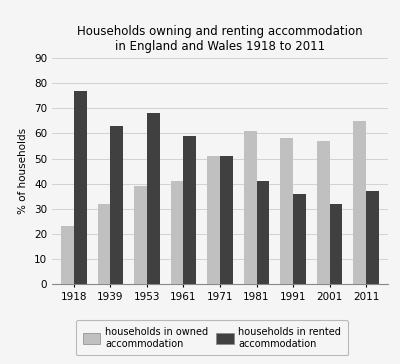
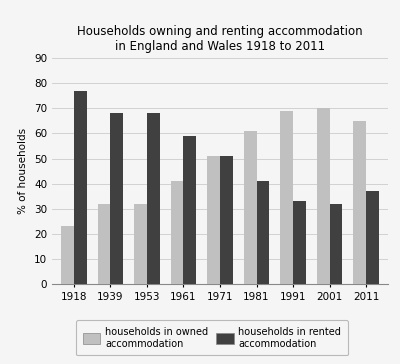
households in rented accommodation/1939: 63 -> 68
households in owned accommodation/1953: 39 -> 32
households in owned accommodation/1991: 58 -> 69
households in rented accommodation/1991: 36 -> 33
households in owned accommodation/2001: 57 -> 70
